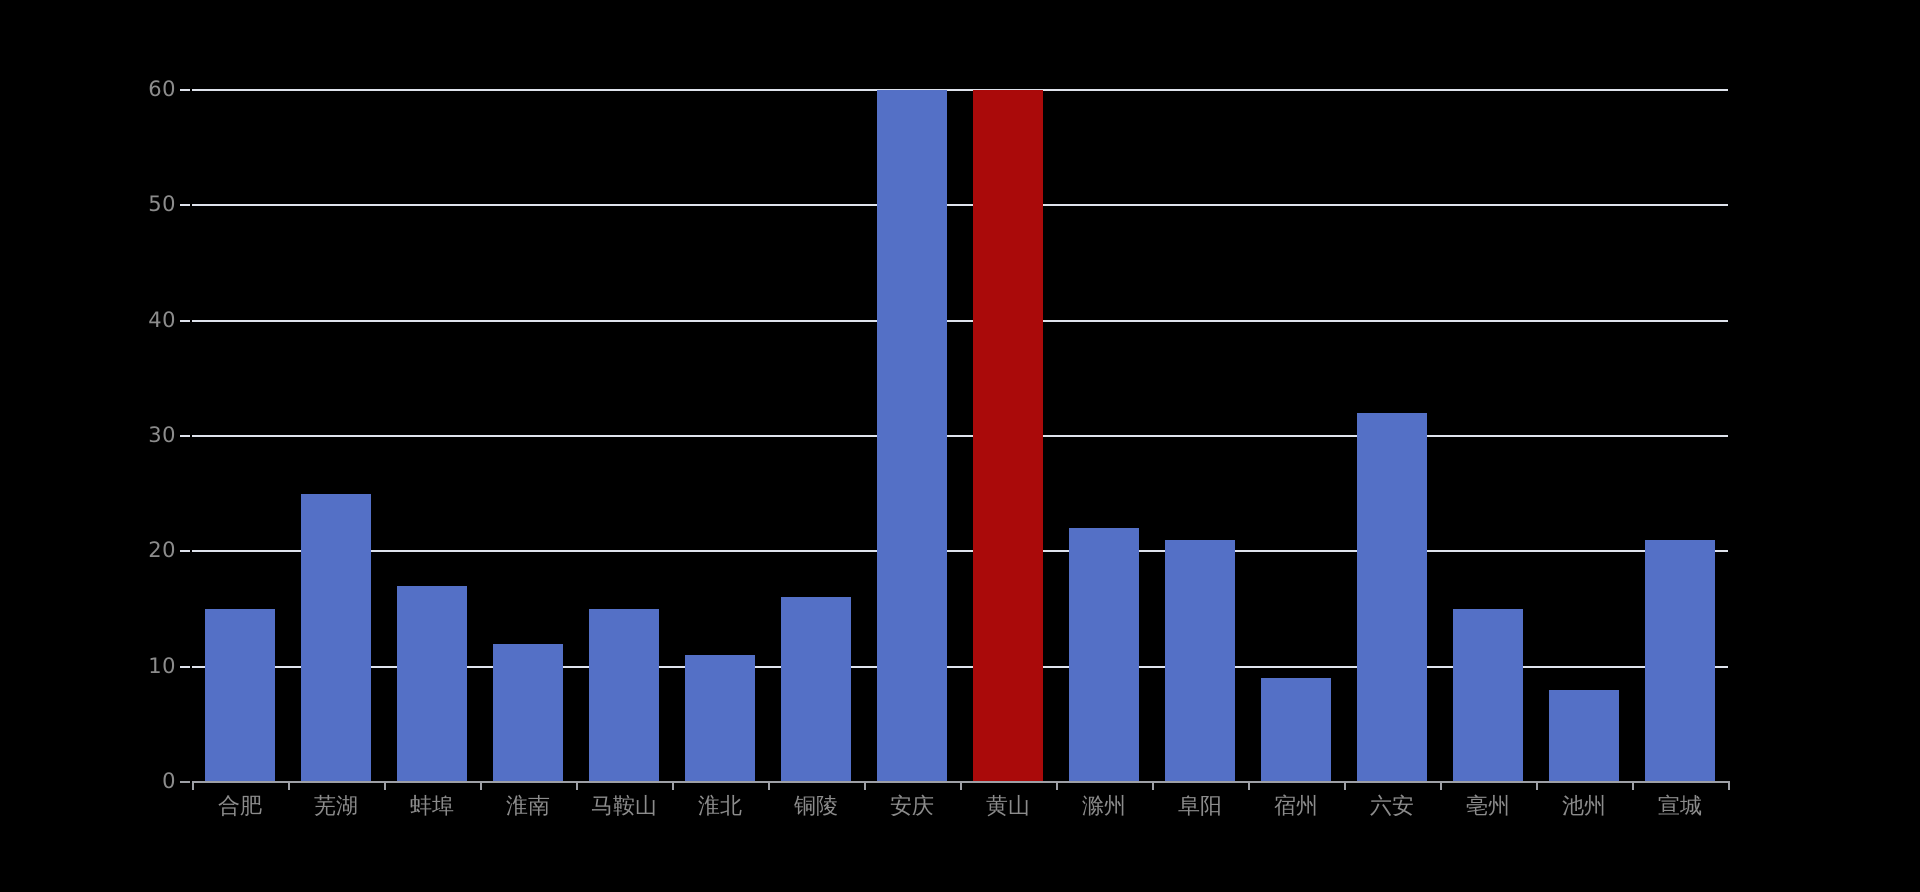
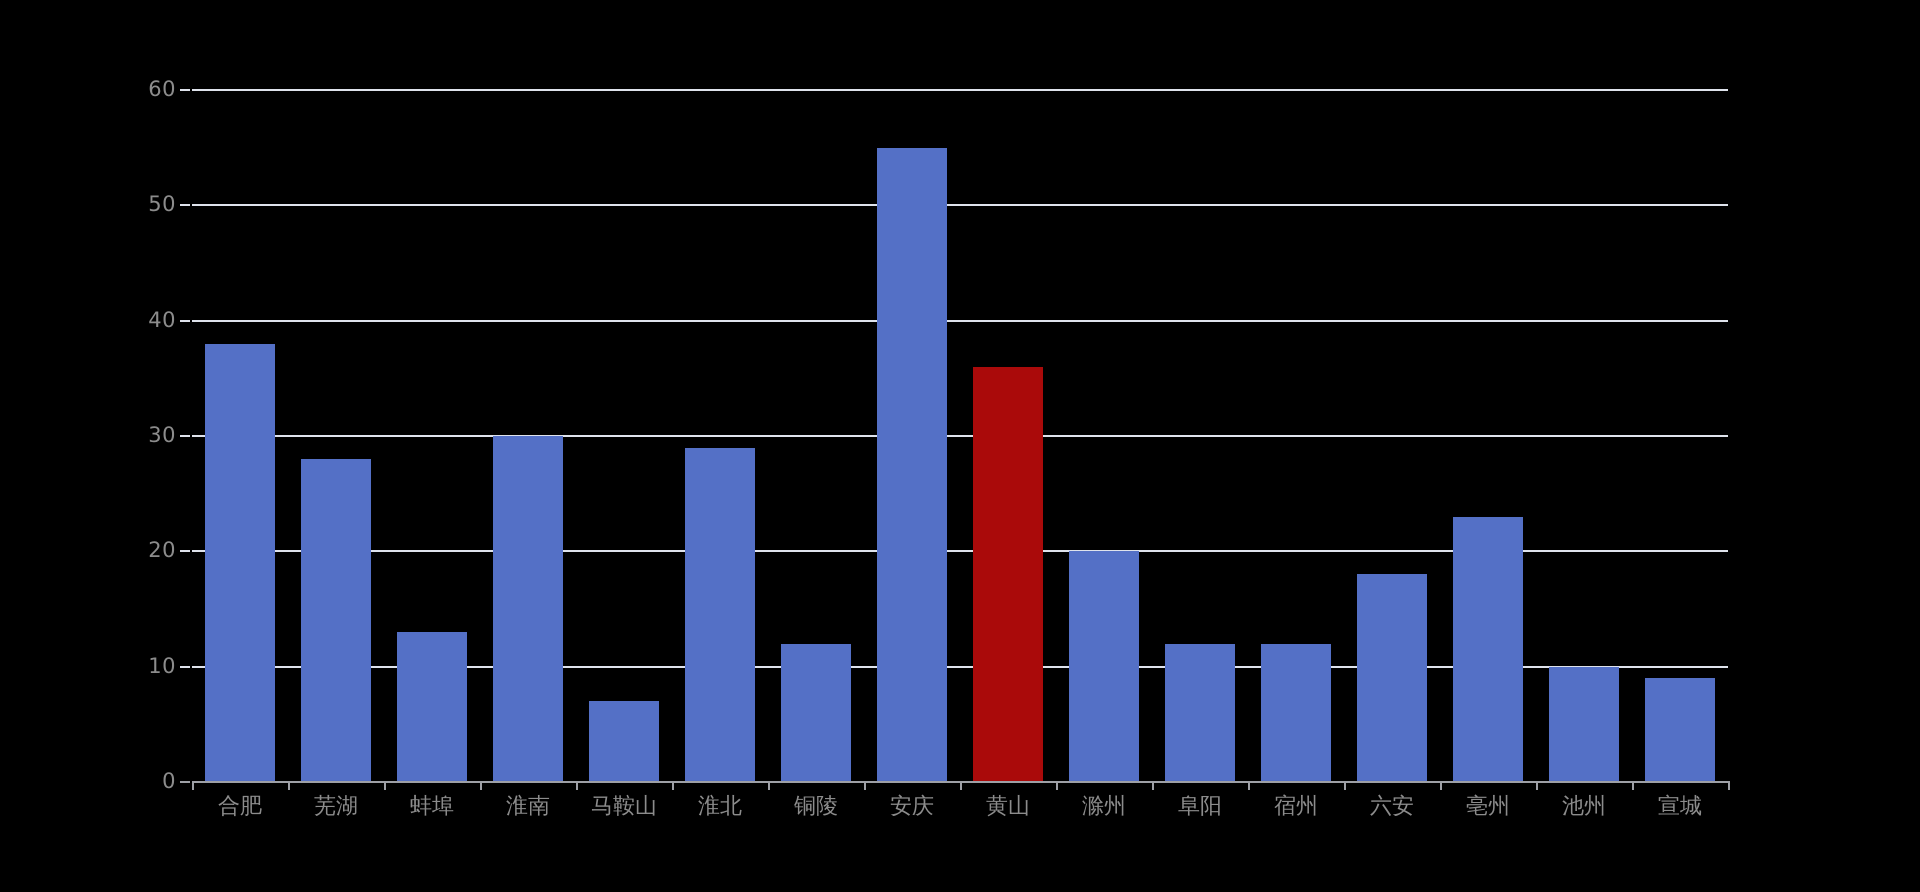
合肥: 15 -> 38
芜湖: 25 -> 28
蚌埠: 17 -> 13
淮南: 12 -> 30
马鞍山: 15 -> 7
淮北: 11 -> 29
铜陵: 16 -> 12
安庆: 60 -> 55
黄山: 60 -> 36
滁州: 22 -> 20
阜阳: 21 -> 12
宿州: 9 -> 12
六安: 32 -> 18
亳州: 15 -> 23
池州: 8 -> 10
宣城: 21 -> 9
